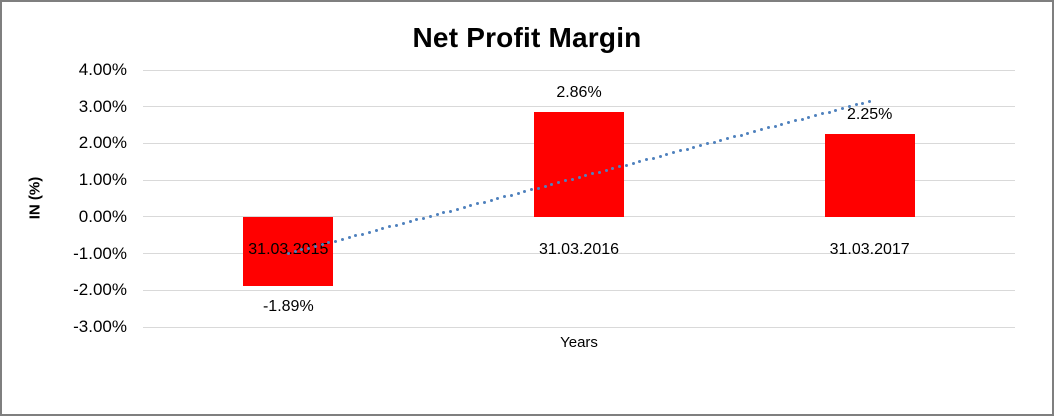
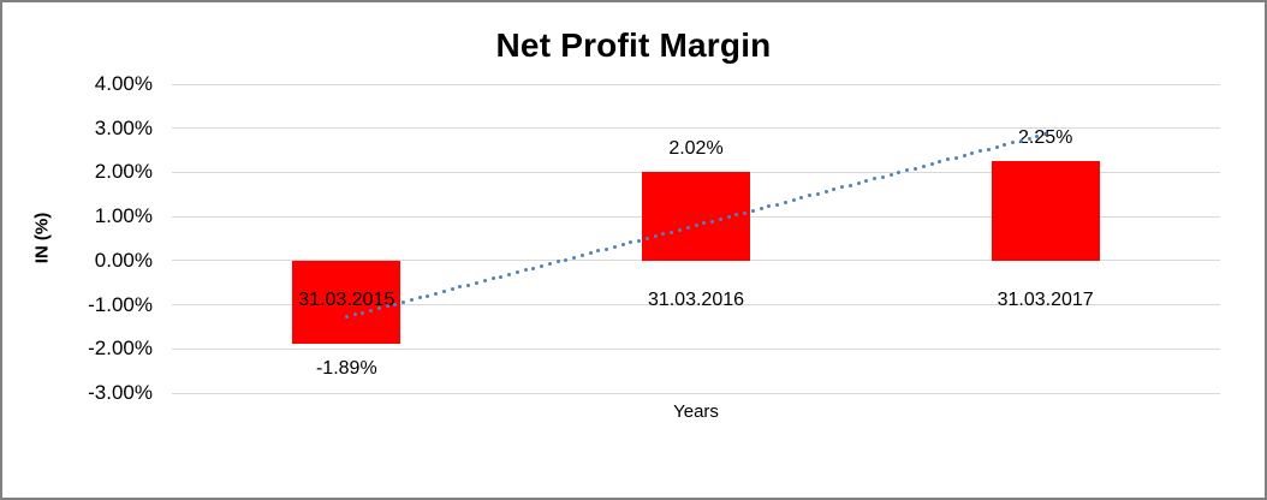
31.03.2016: 2.86% -> 2.02%
